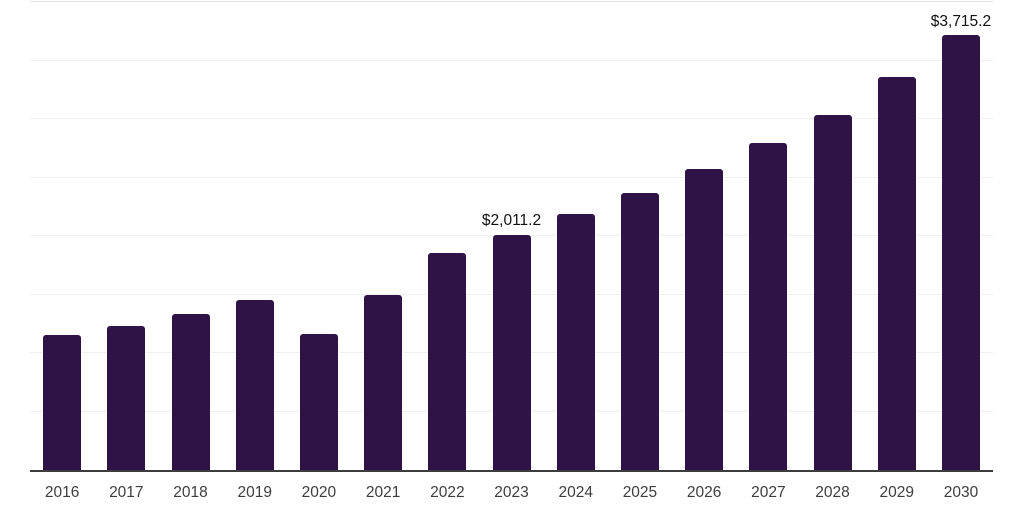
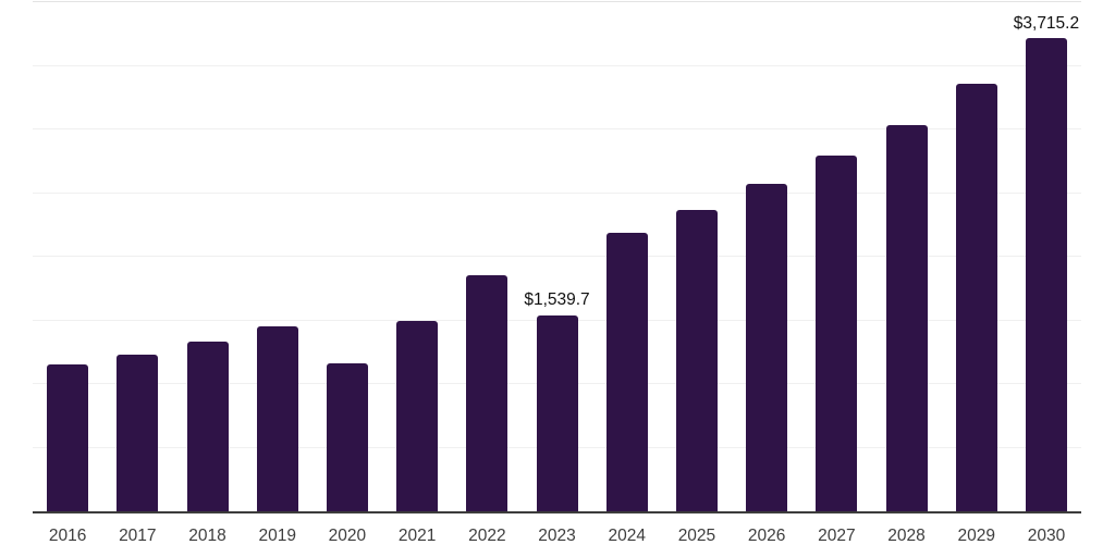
2023: $2,011.2 -> $1,539.7
